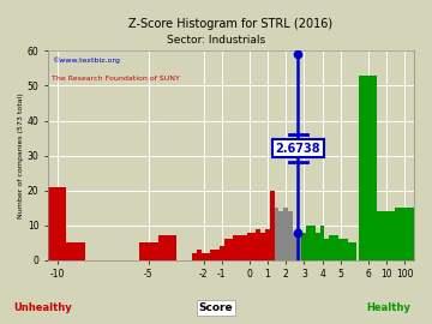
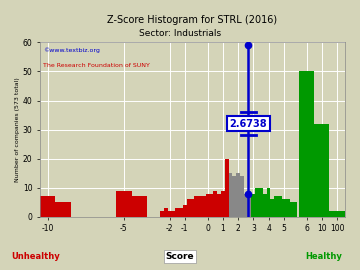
-10: 21 -> 7
-5: 5 -> 9
6: 53 -> 50
10: 14 -> 32
100: 15 -> 2
